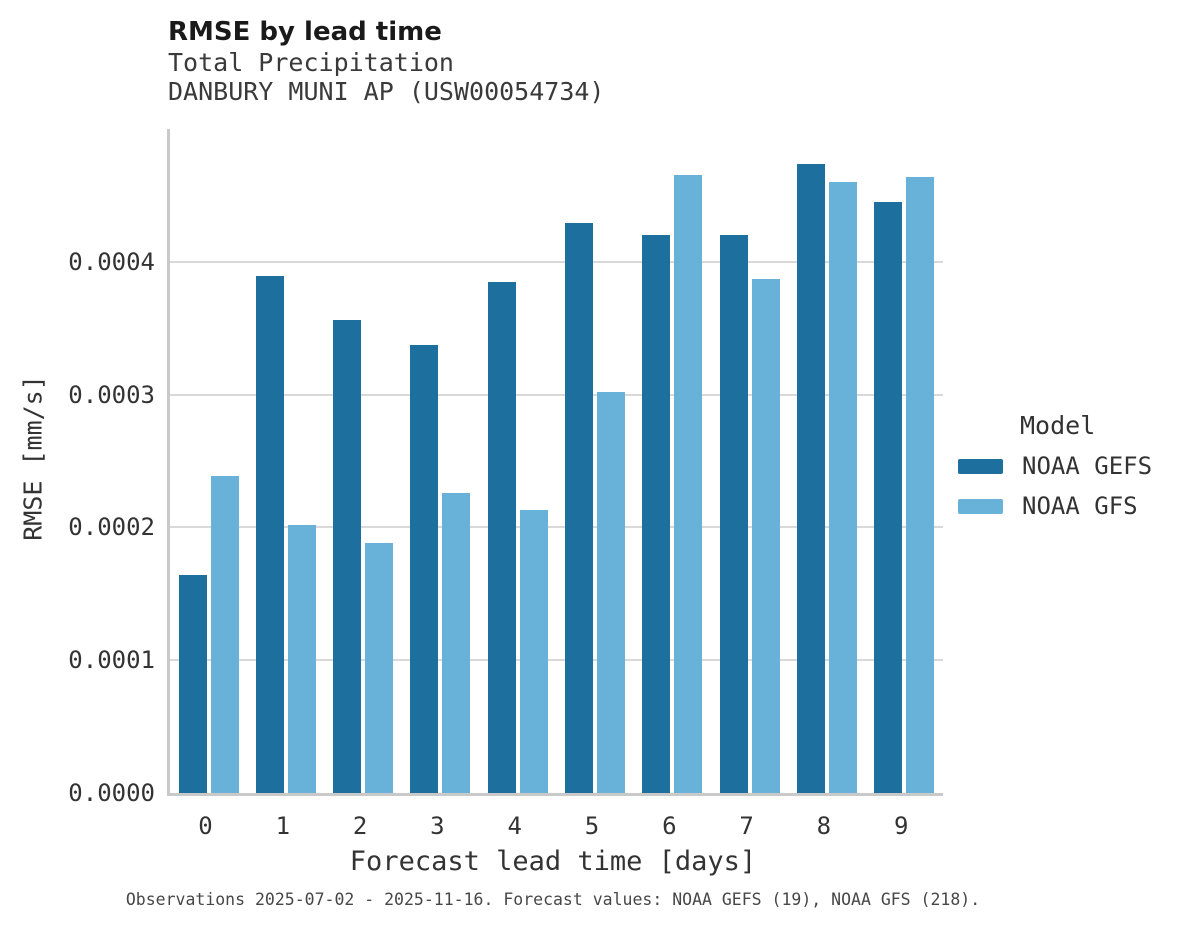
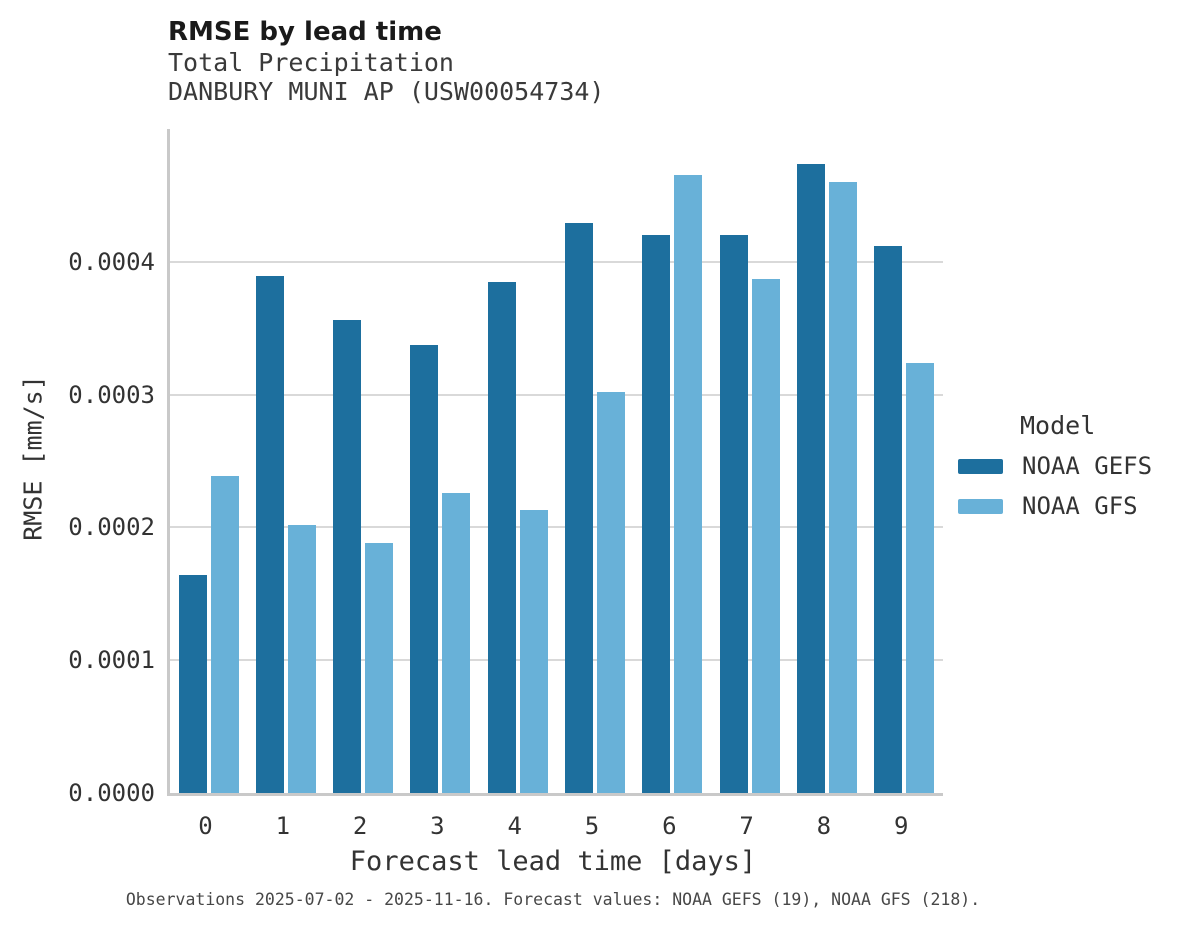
NOAA GEFS/9: 0.000445 -> 0.000412
NOAA GFS/9: 0.000464 -> 0.000324
